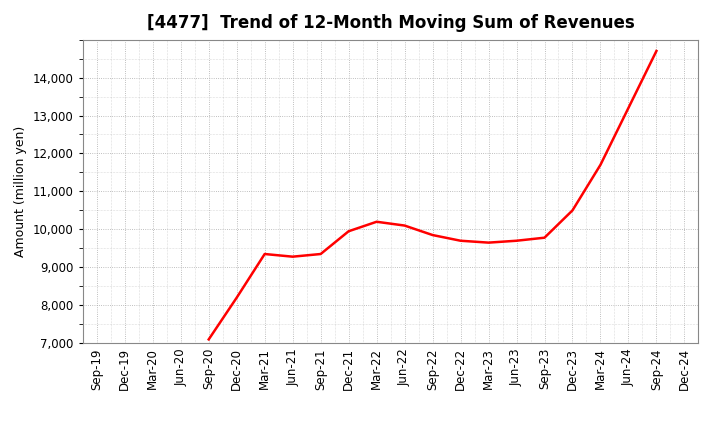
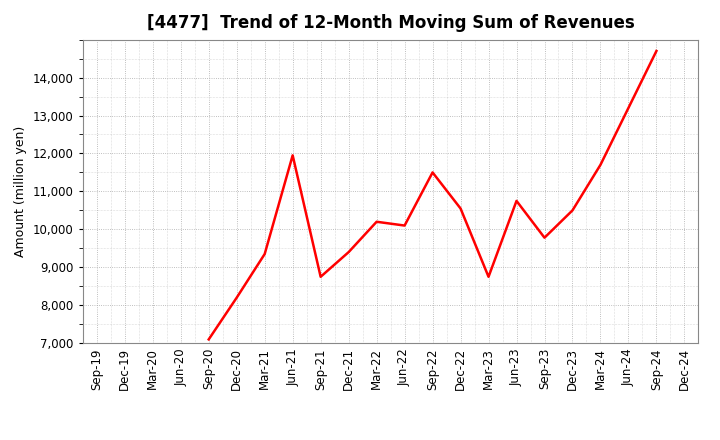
Jun-21: 9,280 -> 11,950
Sep-21: 9,350 -> 8,750
Dec-21: 9,950 -> 9,400
Sep-22: 9,850 -> 11,500
Dec-22: 9,700 -> 10,550
Mar-23: 9,650 -> 8,750
Jun-23: 9,700 -> 10,750
